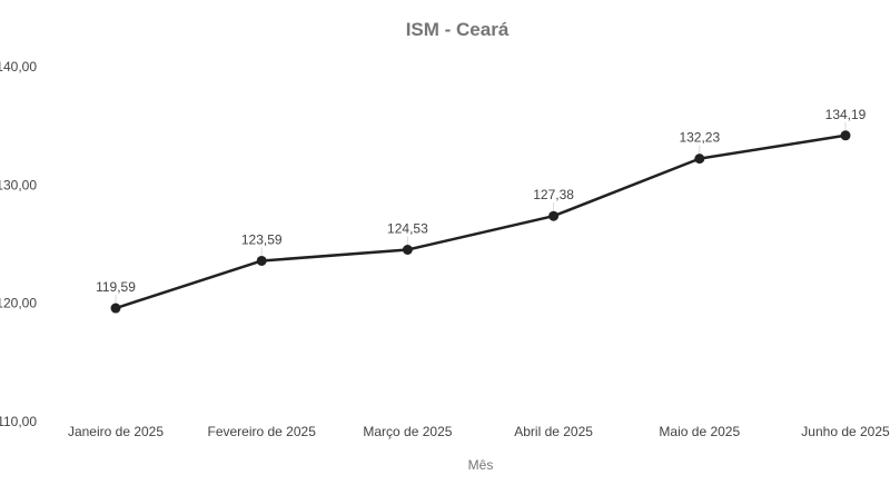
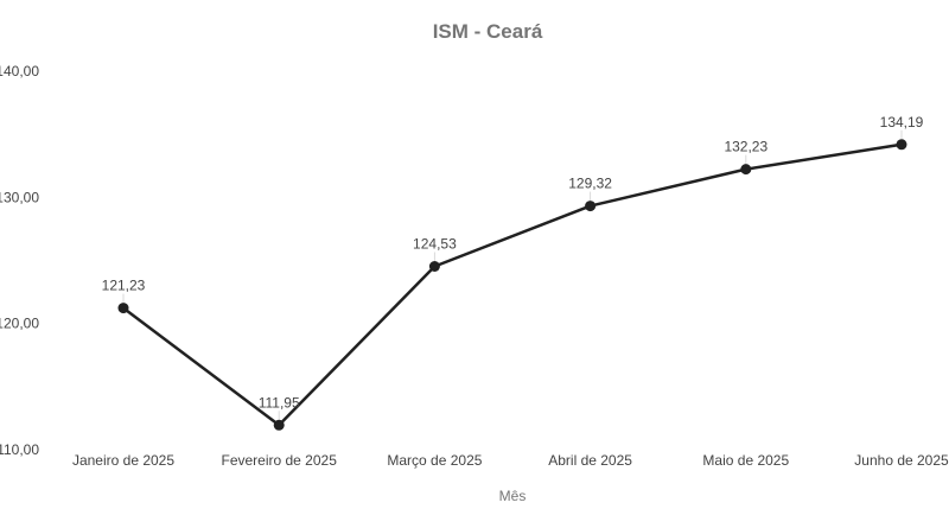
Janeiro de 2025: 119,59 -> 121,23
Fevereiro de 2025: 123,59 -> 111,95
Abril de 2025: 127,38 -> 129,32
